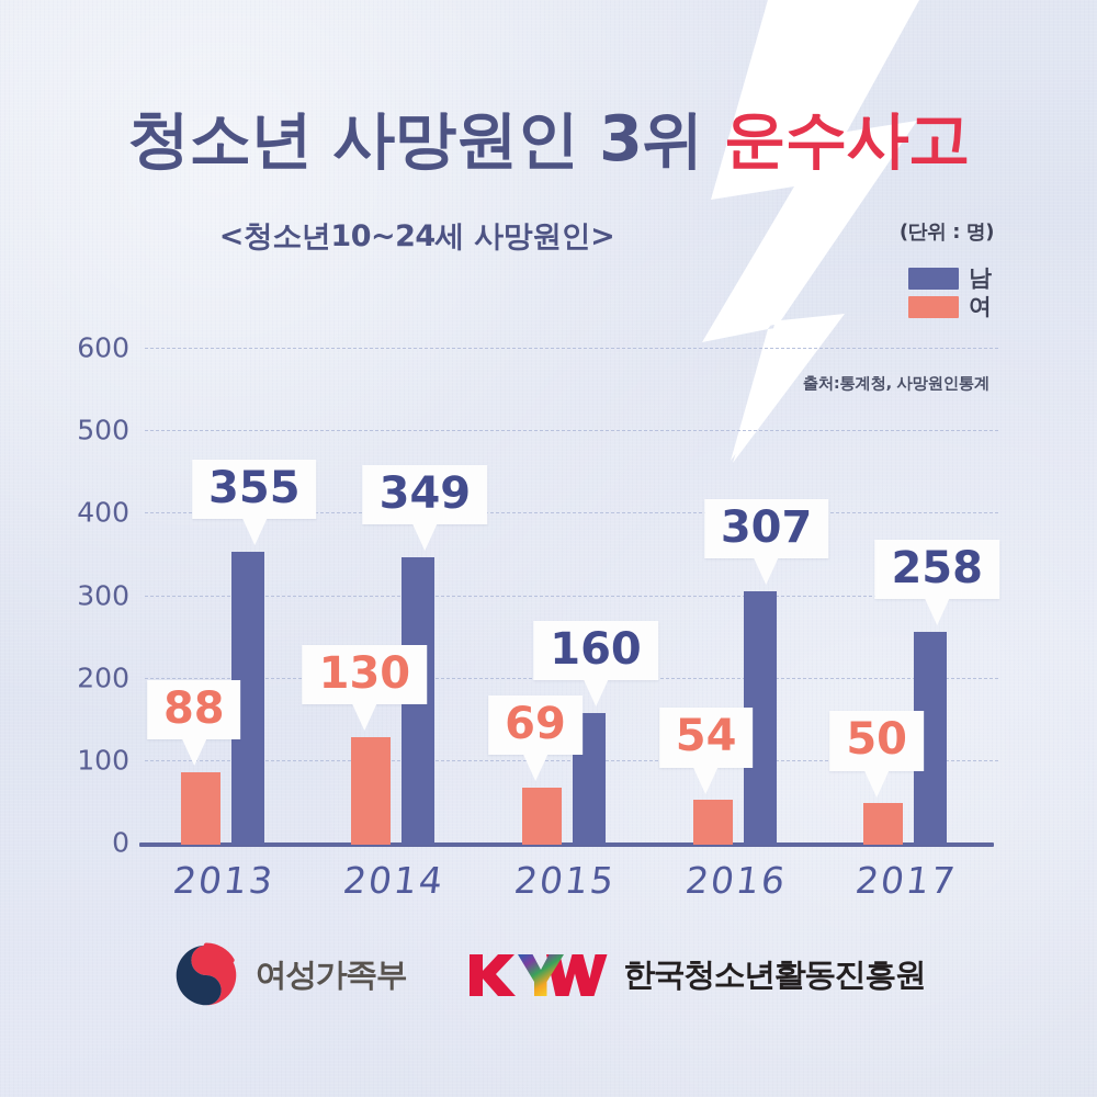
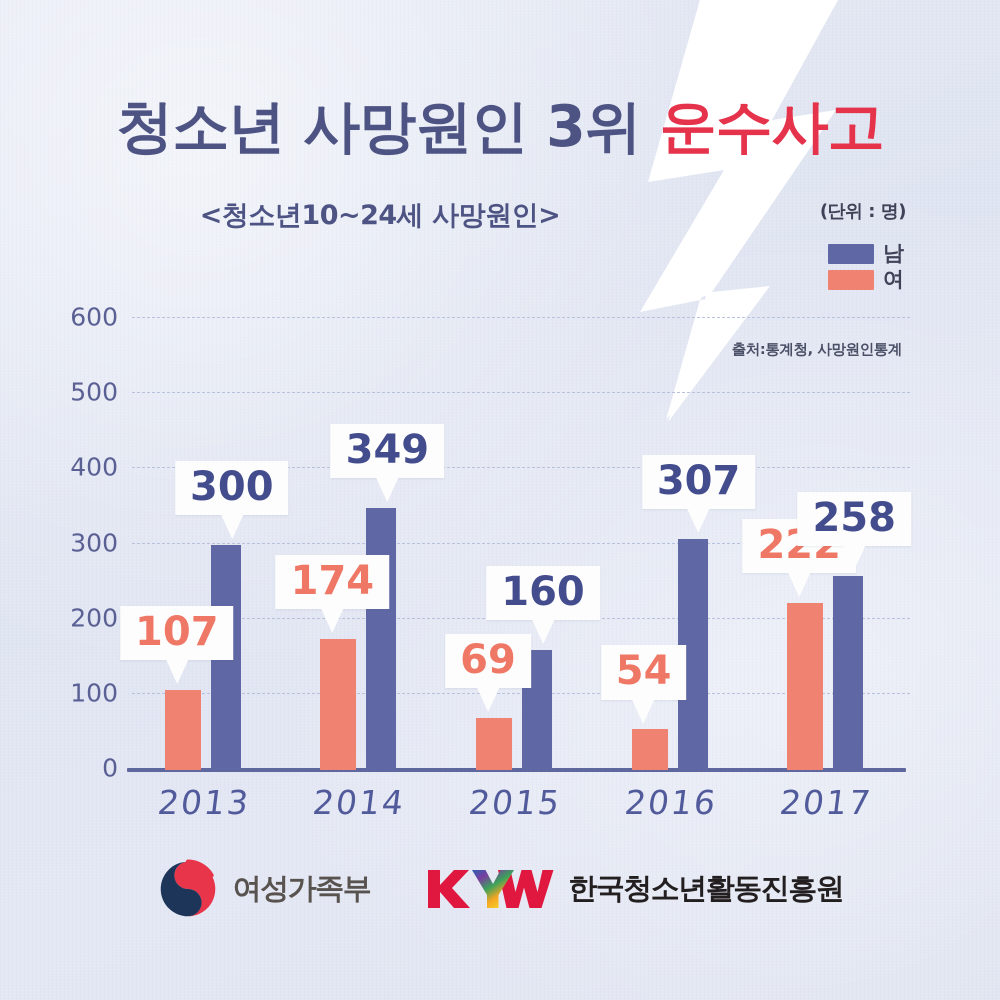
여/2013: 88 -> 107
남/2013: 355 -> 300
여/2014: 130 -> 174
여/2017: 50 -> 222
